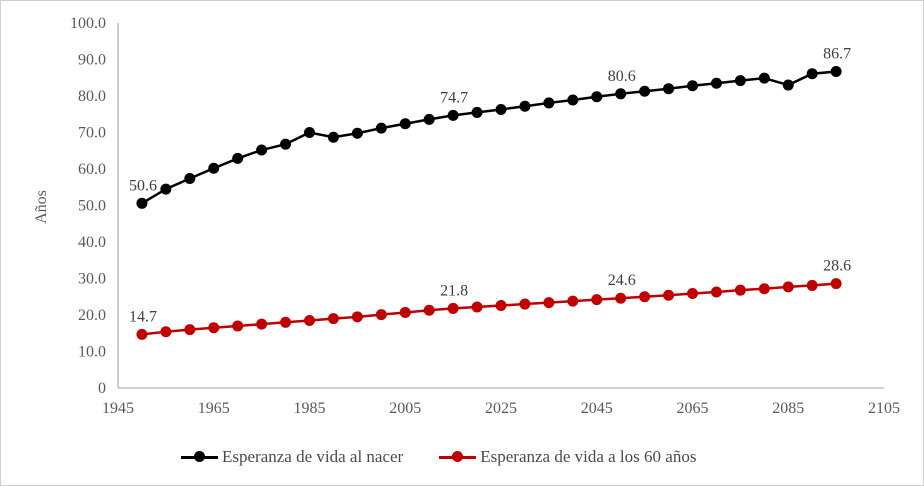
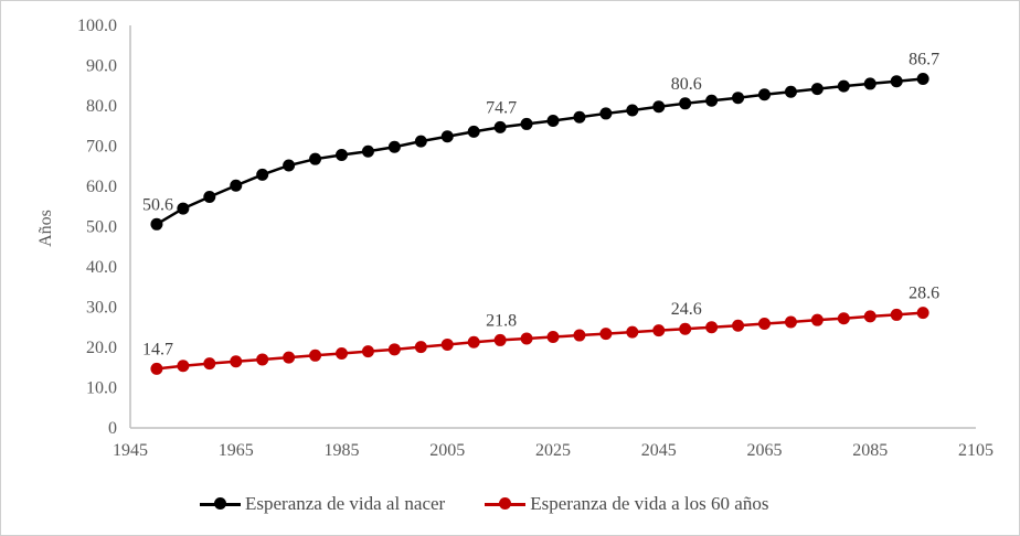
Esperanza de vida al nacer/1985: 70 -> 68
Esperanza de vida al nacer/2085: 83 -> 86
